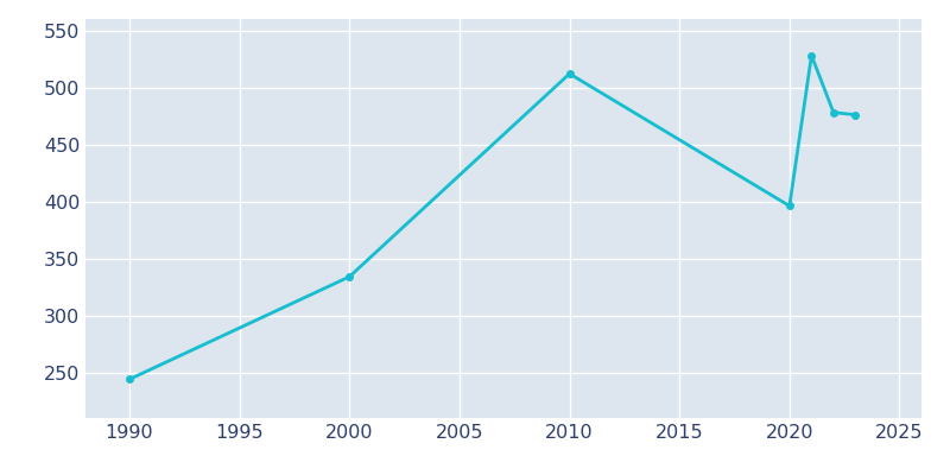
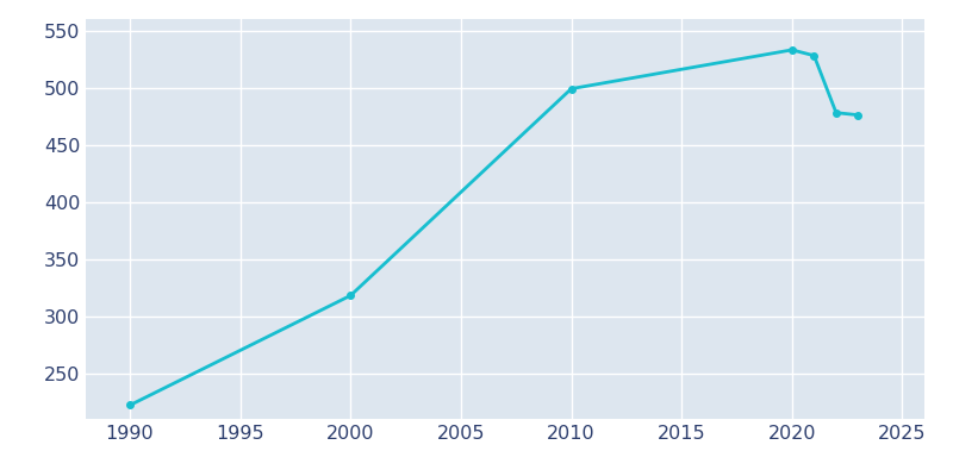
1990: 244 -> 222
2000: 334 -> 318
2010: 512 -> 499
2020: 396 -> 533
